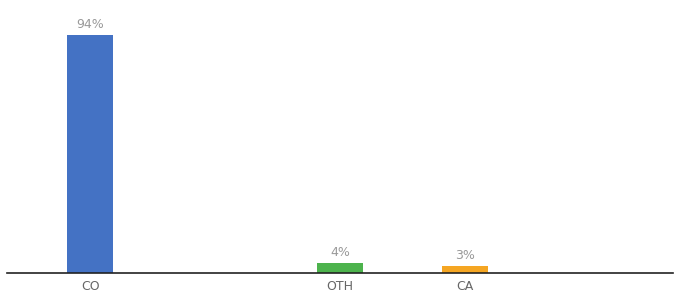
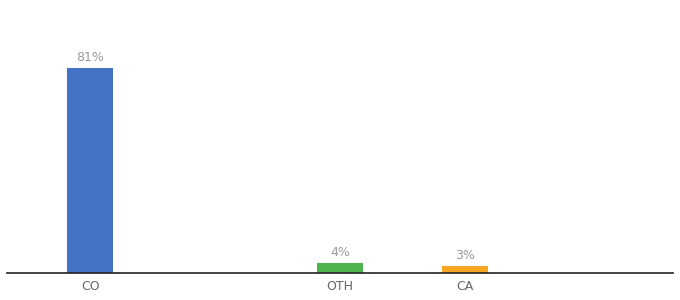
CO: 94% -> 81%
